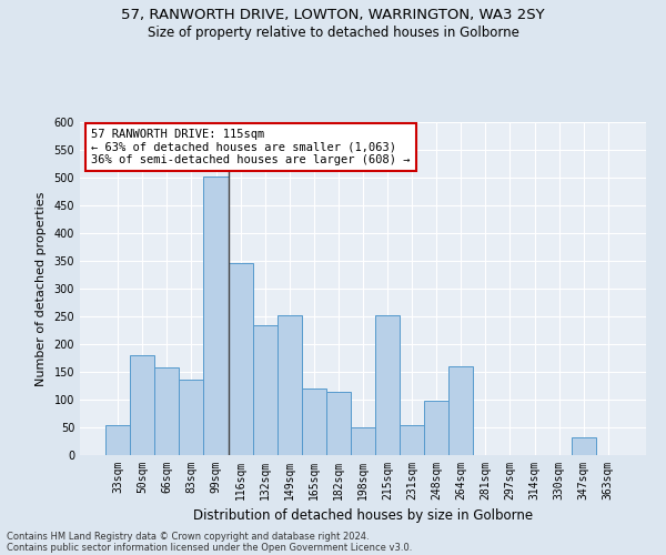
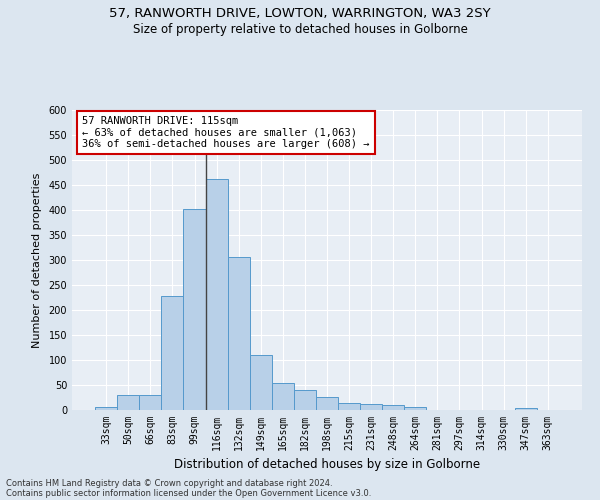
33sqm: 54 -> 7
50sqm: 180 -> 30
66sqm: 158 -> 30
83sqm: 136 -> 228
99sqm: 502 -> 403
116sqm: 346 -> 463
132sqm: 234 -> 307
149sqm: 252 -> 110
165sqm: 120 -> 54
182sqm: 114 -> 40
198sqm: 50 -> 27
215sqm: 252 -> 15
231sqm: 54 -> 13
248sqm: 98 -> 10
264sqm: 160 -> 6
347sqm: 32 -> 5
